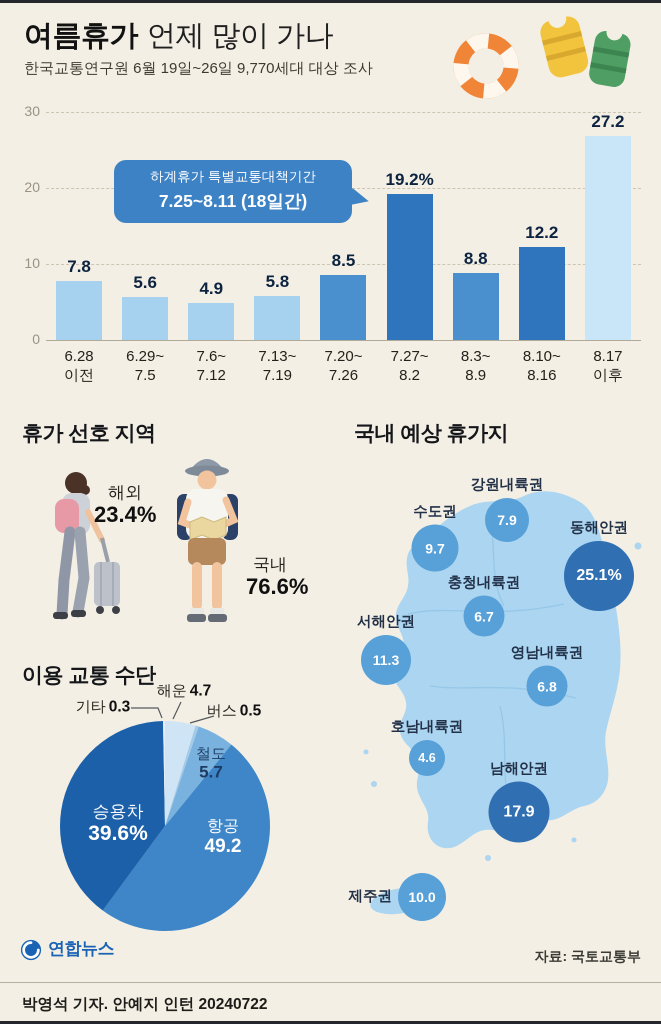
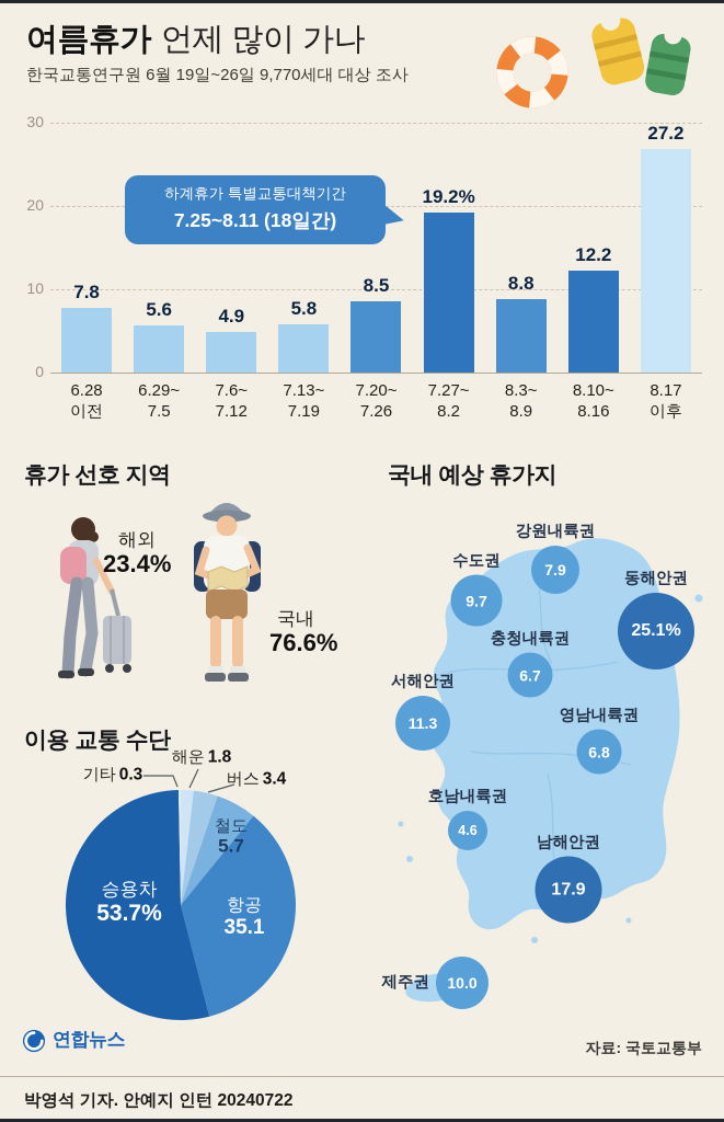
이용 교통 수단/해운: 4.7 -> 1.8
이용 교통 수단/버스: 0.5 -> 3.4
이용 교통 수단/항공: 49.2 -> 35.1
이용 교통 수단/승용차: 39.6% -> 53.7%
